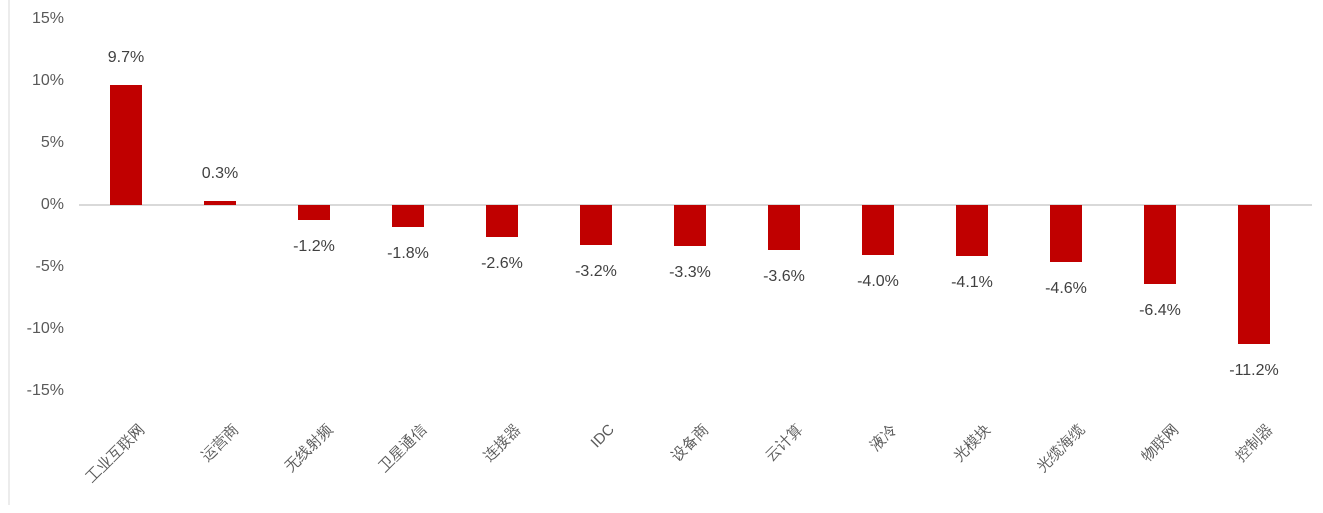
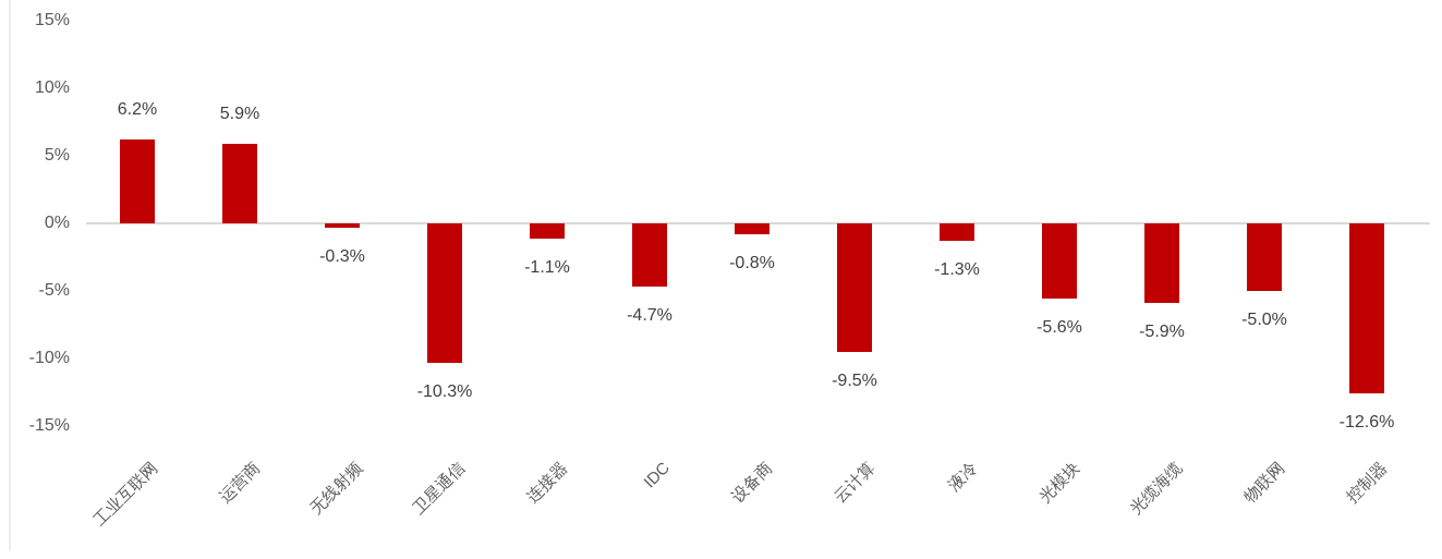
工业互联网: 9.7% -> 6.2%
运营商: 0.3% -> 5.9%
无线射频: -1.2% -> -0.3%
卫星通信: -1.8% -> -10.3%
连接器: -2.6% -> -1.1%
IDC: -3.2% -> -4.7%
设备商: -3.3% -> -0.8%
云计算: -3.6% -> -9.5%
液冷: -4.0% -> -1.3%
光模块: -4.1% -> -5.6%
光缆海缆: -4.6% -> -5.9%
物联网: -6.4% -> -5.0%
控制器: -11.2% -> -12.6%
